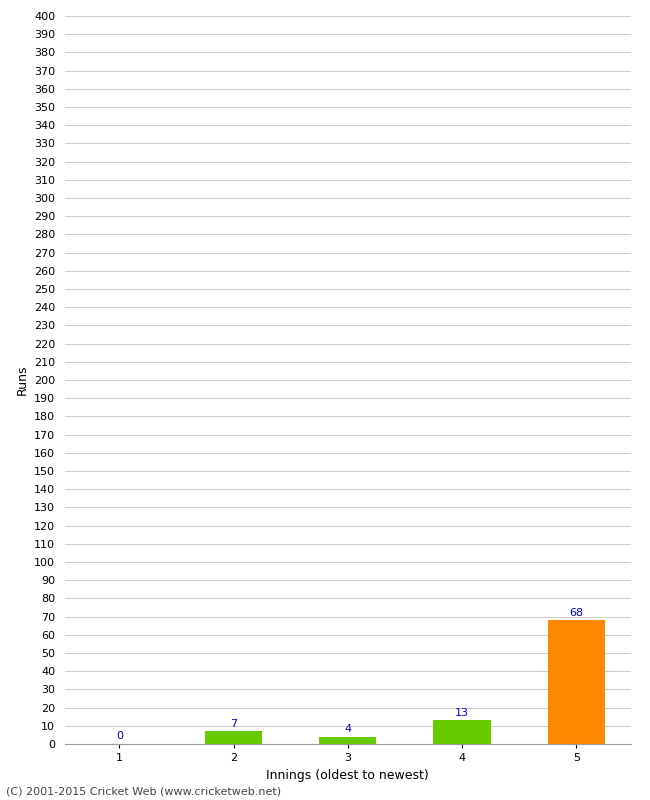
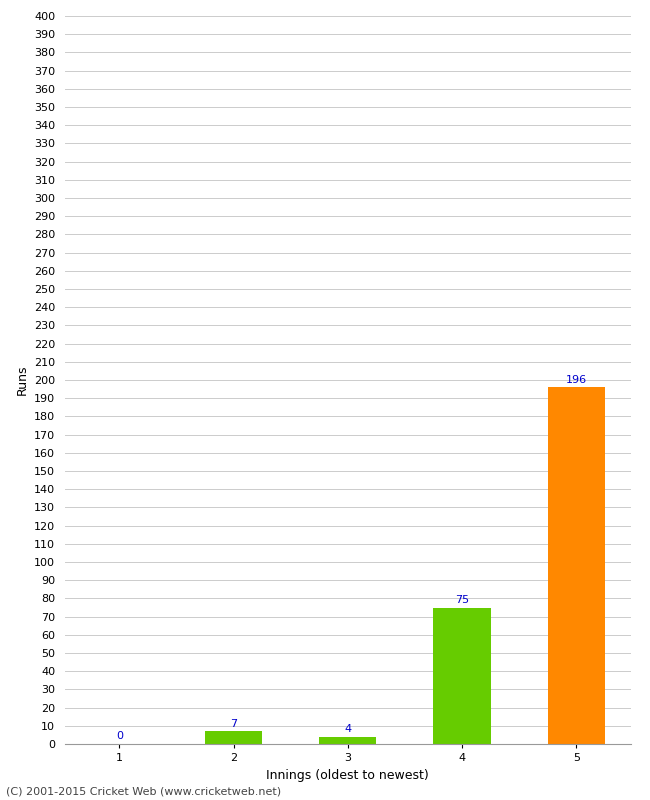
4: 13 -> 75
5: 68 -> 196
